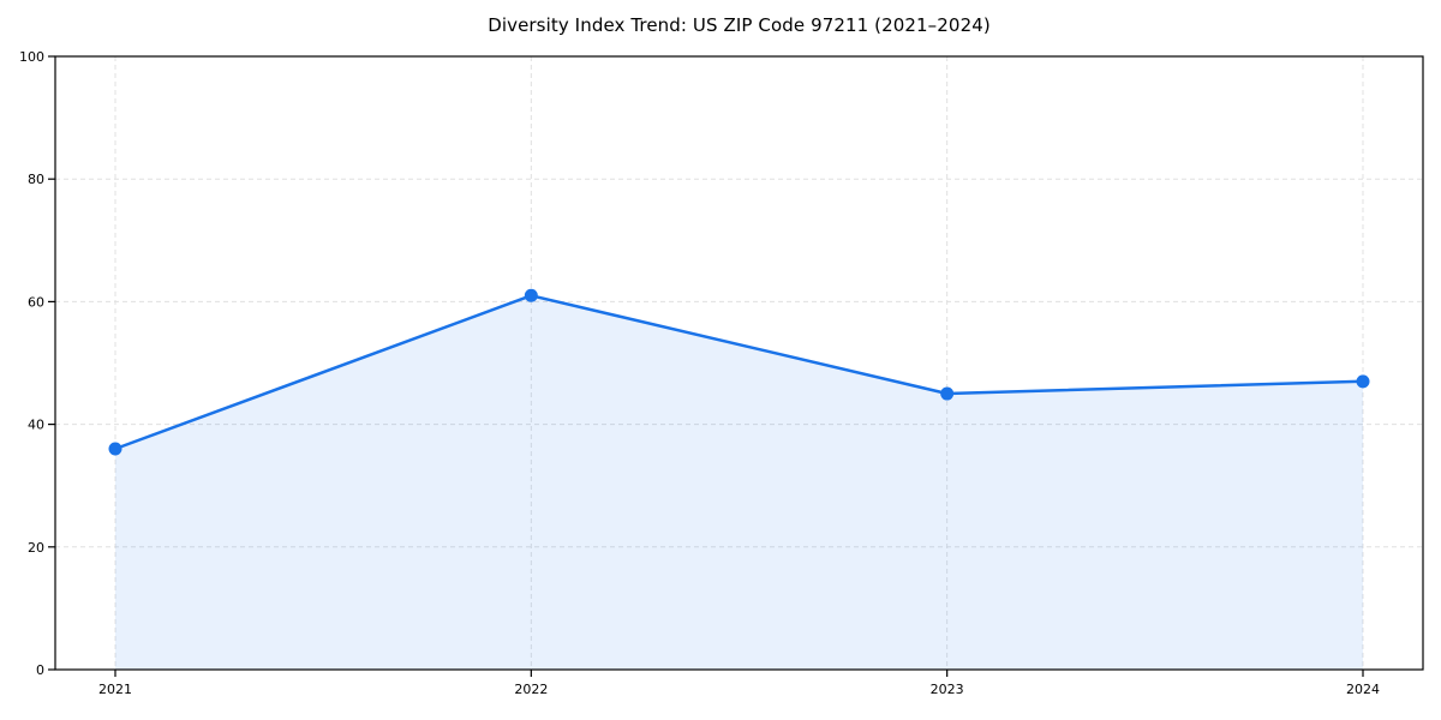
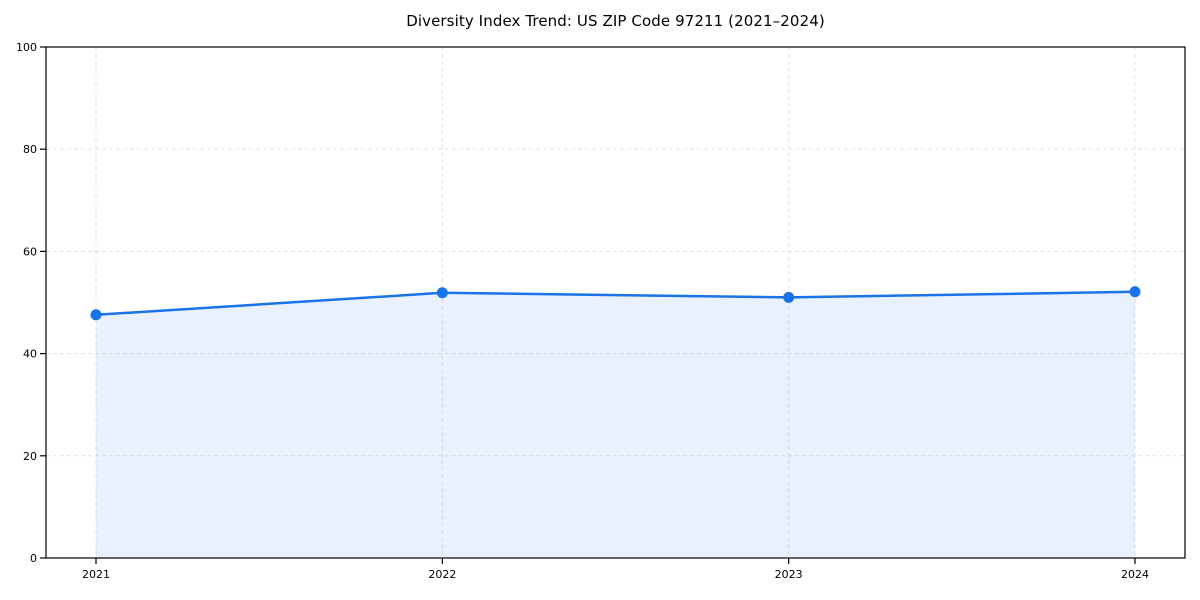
2021: 36 -> 48
2022: 61 -> 52
2023: 45 -> 51
2024: 47 -> 52
